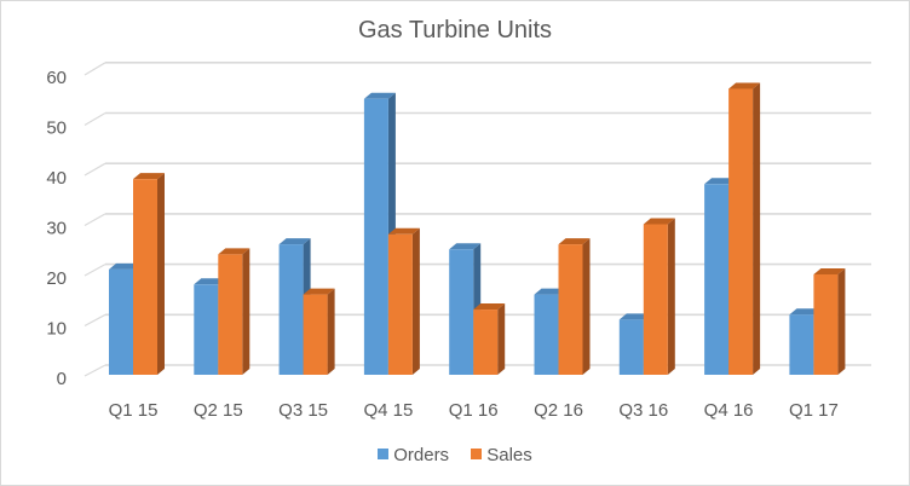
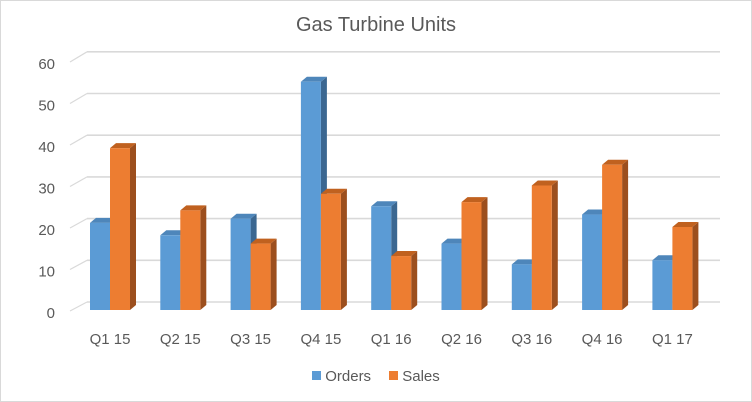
Orders/Q3 15: 26 -> 22
Orders/Q4 16: 38 -> 23
Sales/Q4 16: 57 -> 35
